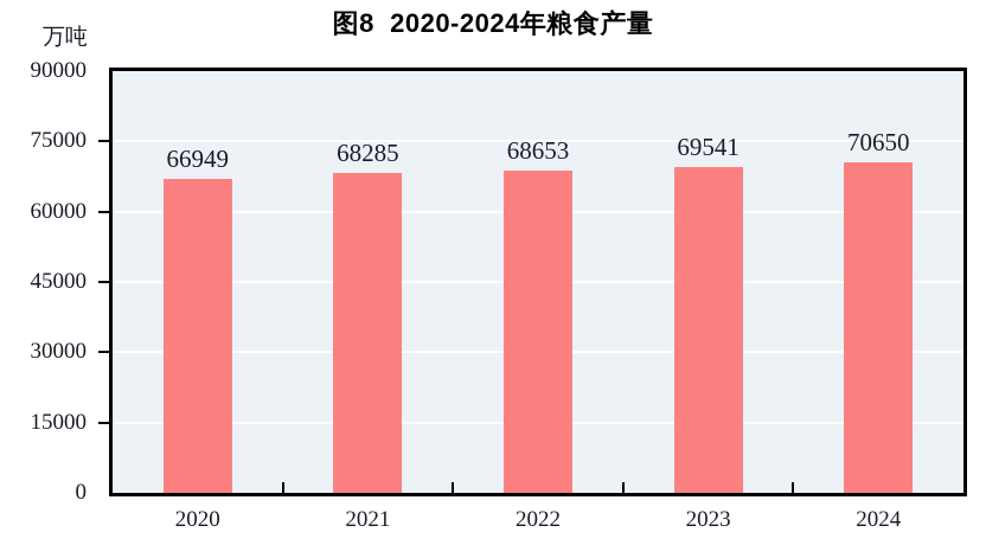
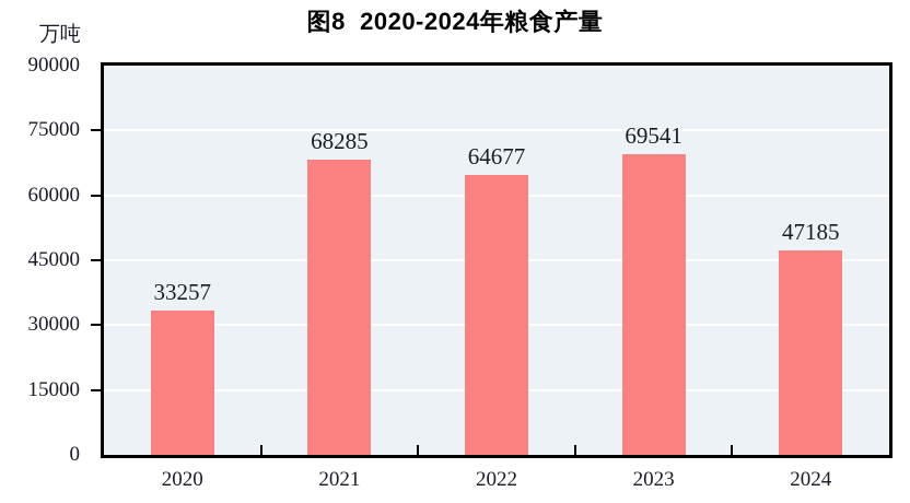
2020: 66949 -> 33257
2022: 68653 -> 64677
2024: 70650 -> 47185
